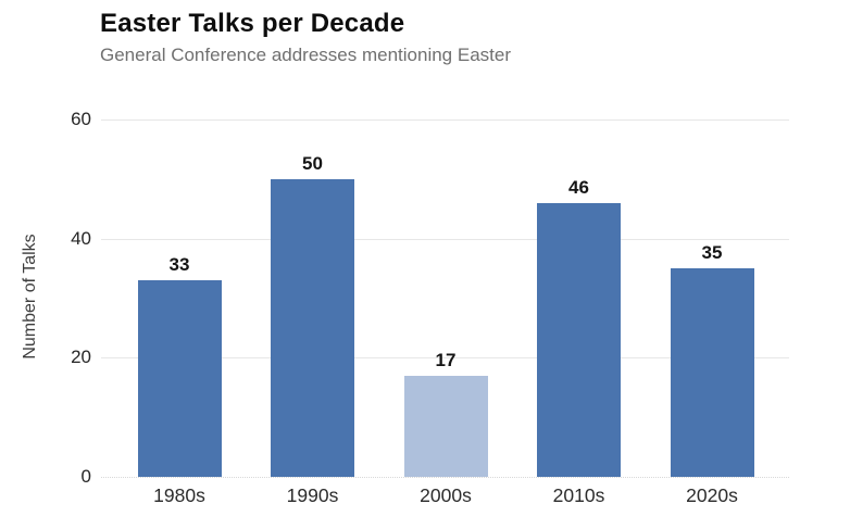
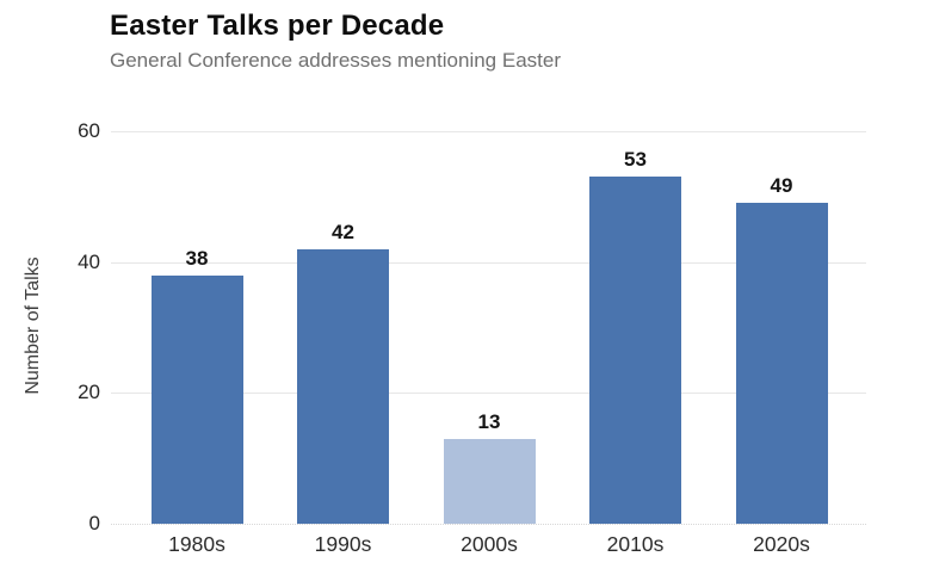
1980s: 33 -> 38
1990s: 50 -> 42
2000s: 17 -> 13
2010s: 46 -> 53
2020s: 35 -> 49
